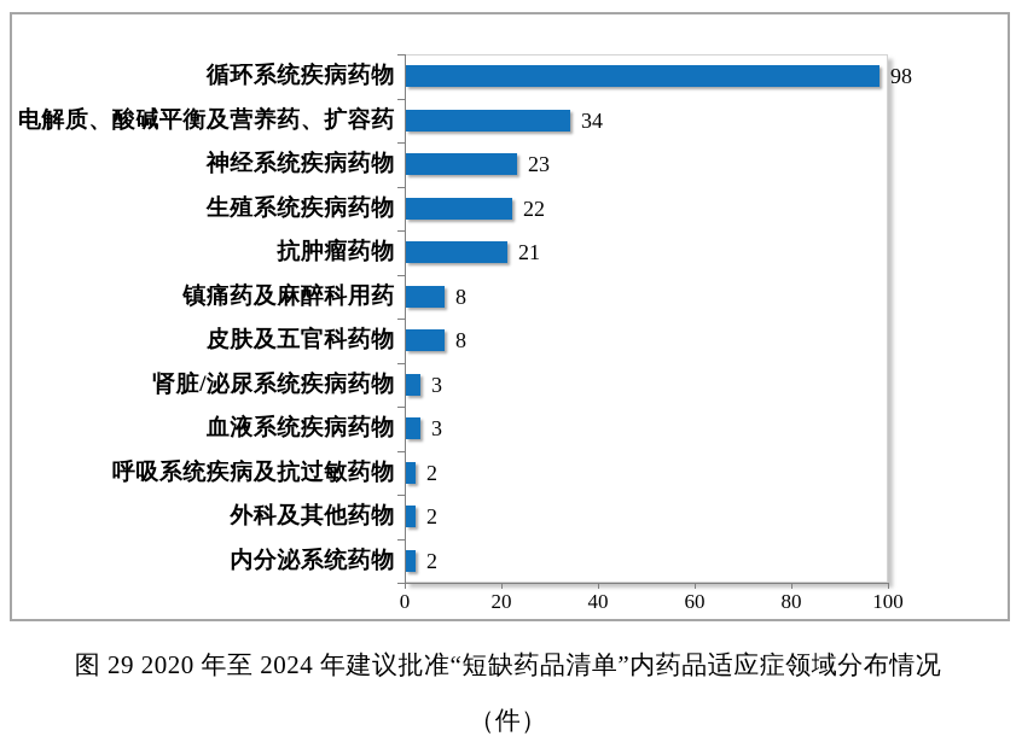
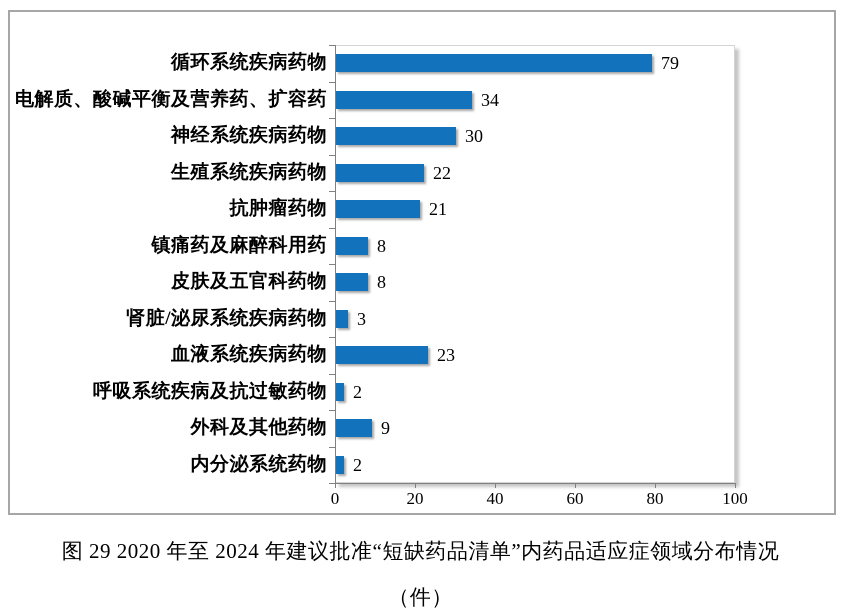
循环系统疾病药物: 98 -> 79
神经系统疾病药物: 23 -> 30
血液系统疾病药物: 3 -> 23
外科及其他药物: 2 -> 9
